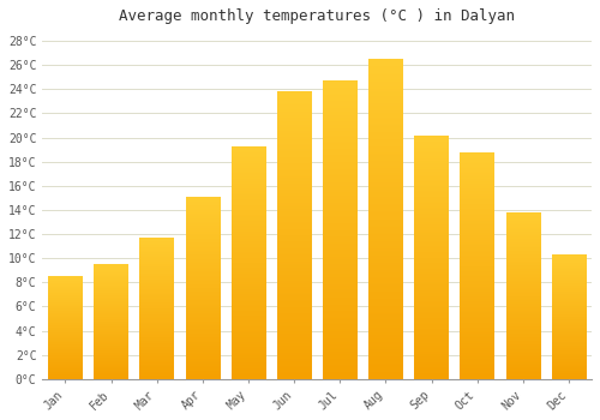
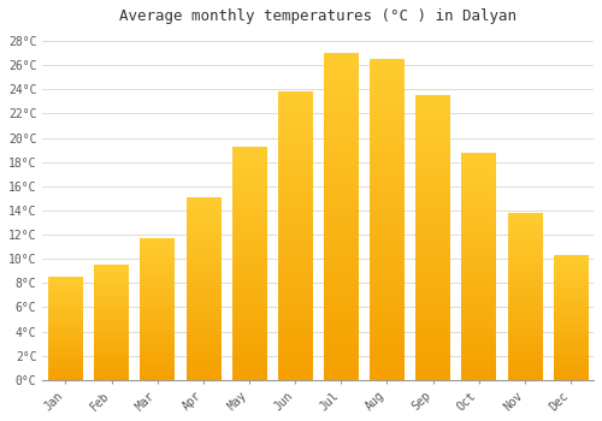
Jul: 24.7°C -> 27.0°C
Sep: 20.1°C -> 23.5°C
